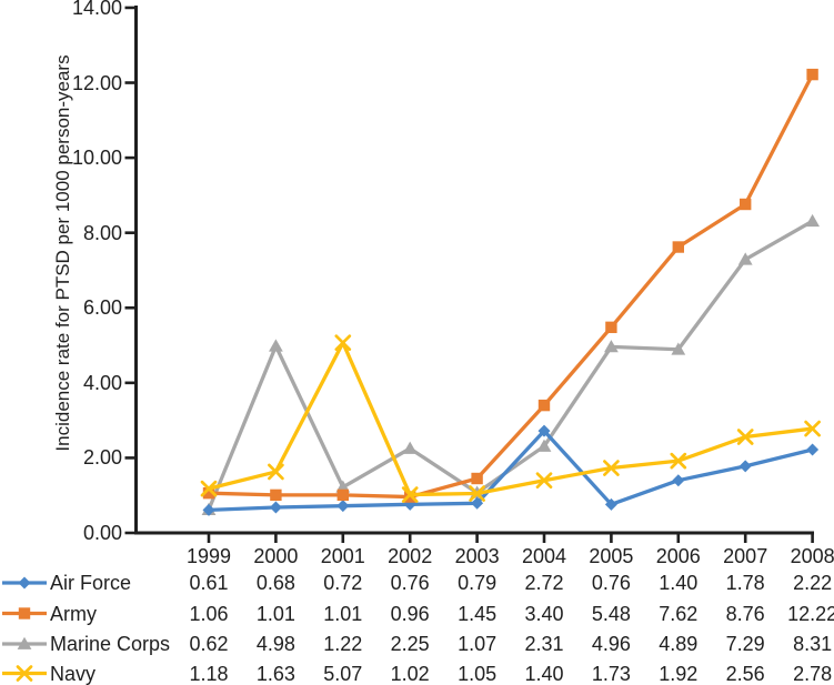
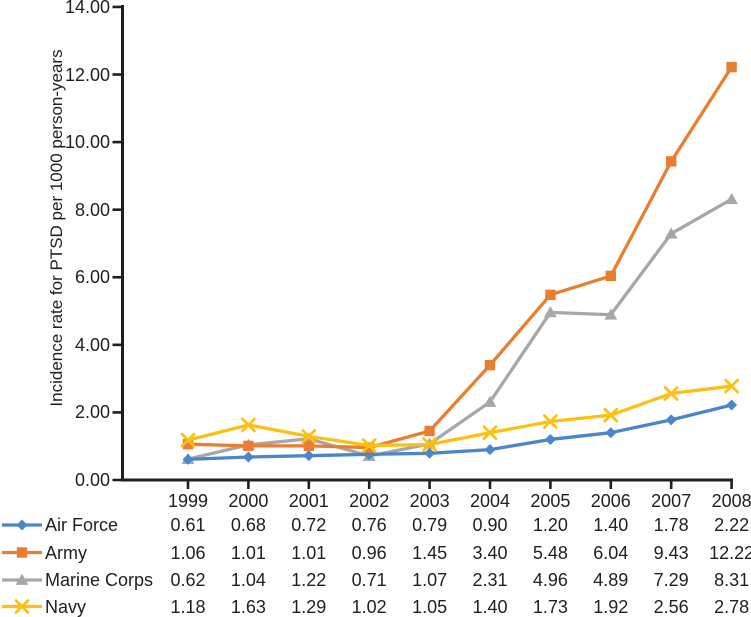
Marine Corps/2000: 4.98 -> 1.04
Navy/2001: 5.07 -> 1.29
Marine Corps/2002: 2.25 -> 0.71
Air Force/2004: 2.72 -> 0.90
Air Force/2005: 0.76 -> 1.20
Army/2006: 7.62 -> 6.04
Army/2007: 8.76 -> 9.43
